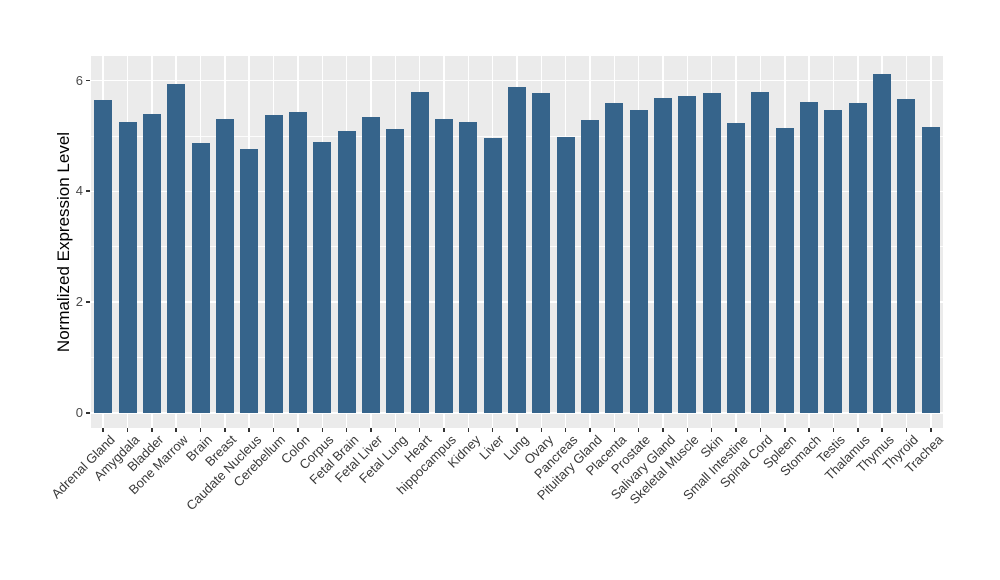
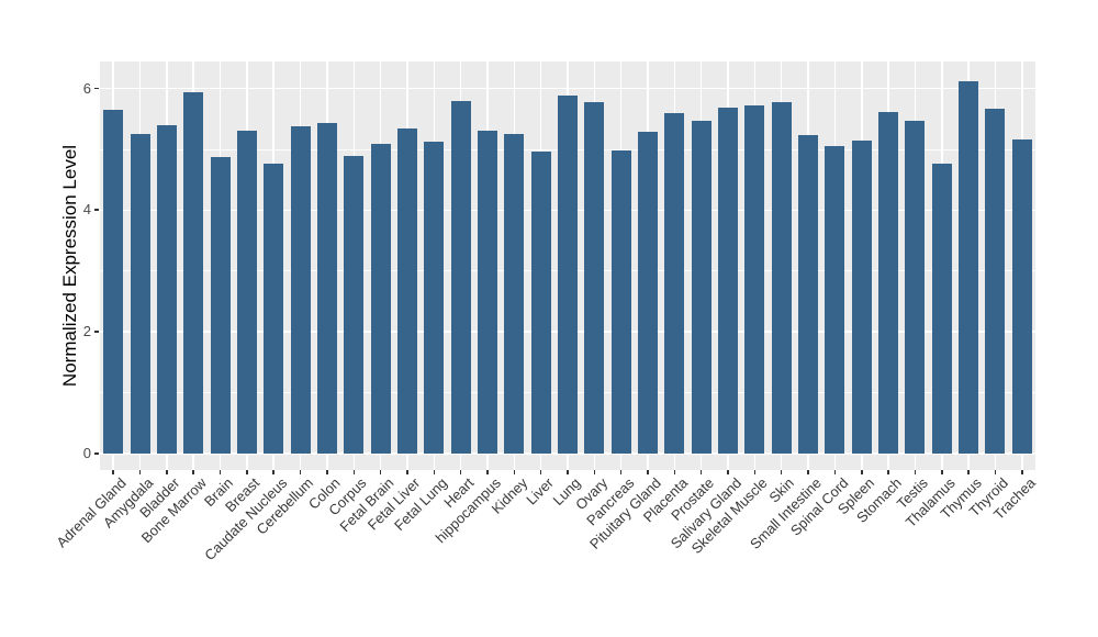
Spinal Cord: 5.8 -> 5.0
Thalamus: 5.6 -> 4.8
